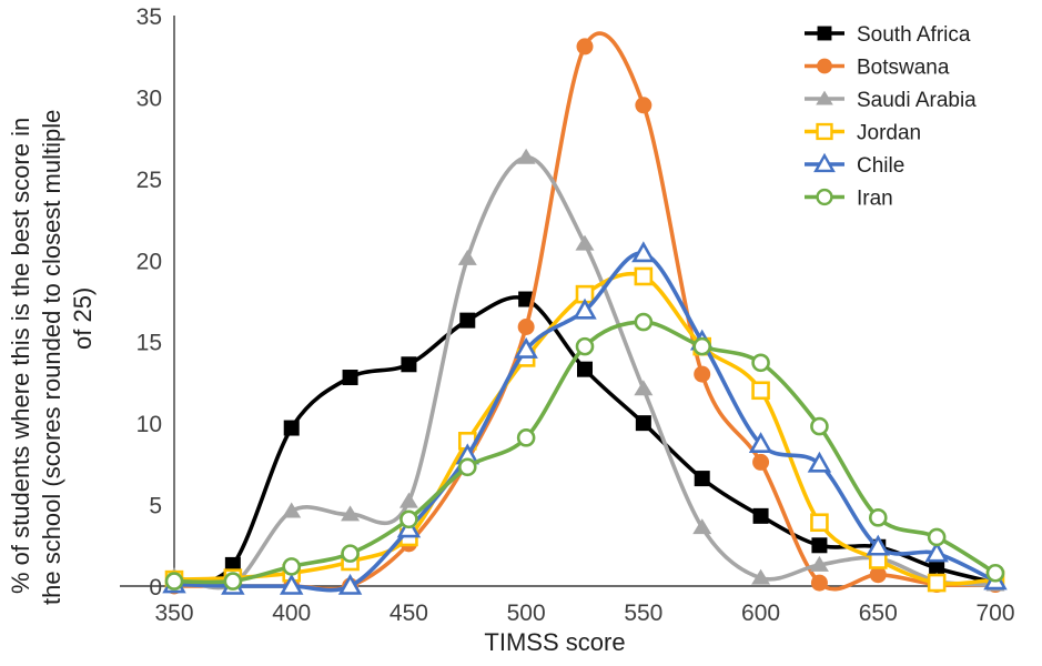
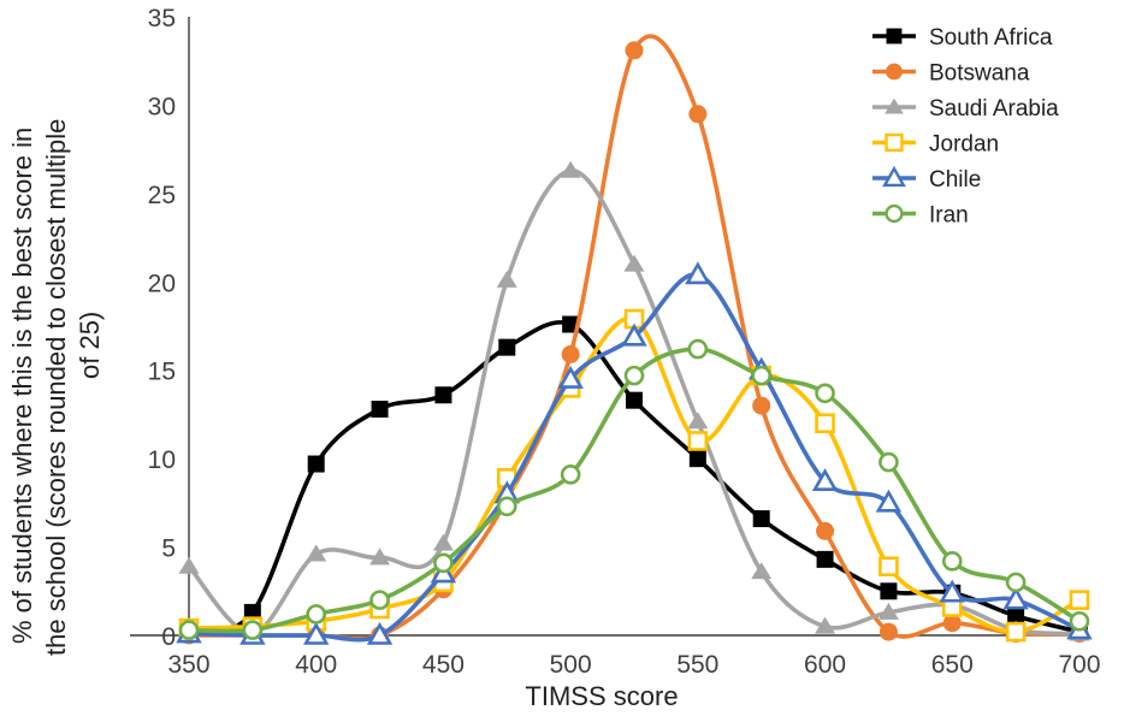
Saudi Arabia/350: 0.6 -> 3.9
Jordan/550: 19.0 -> 11.0
Botswana/600: 7.6 -> 5.9
Jordan/700: 0.4 -> 2.0
